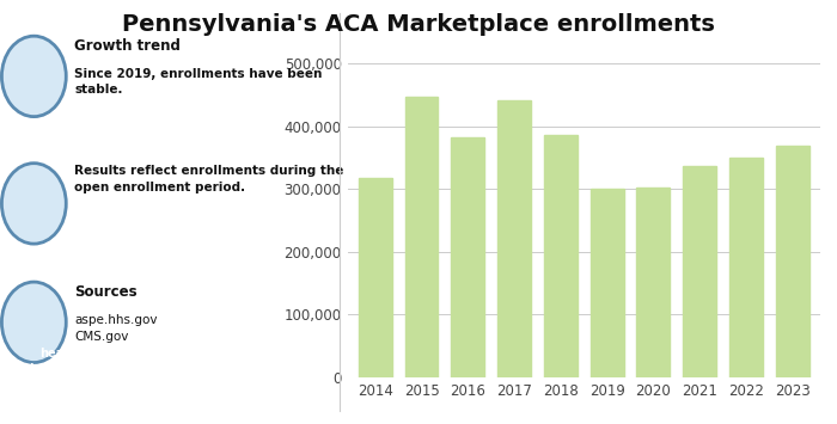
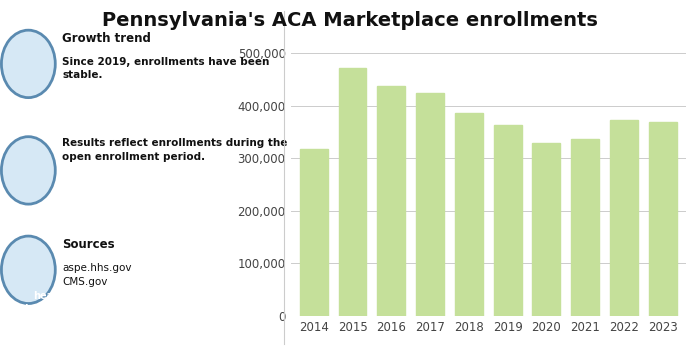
2015: 448,000 -> 472,000
2016: 382,000 -> 438,000
2017: 442,000 -> 425,000
2019: 300,000 -> 364,000
2020: 302,000 -> 330,000
2022: 350,000 -> 373,000
